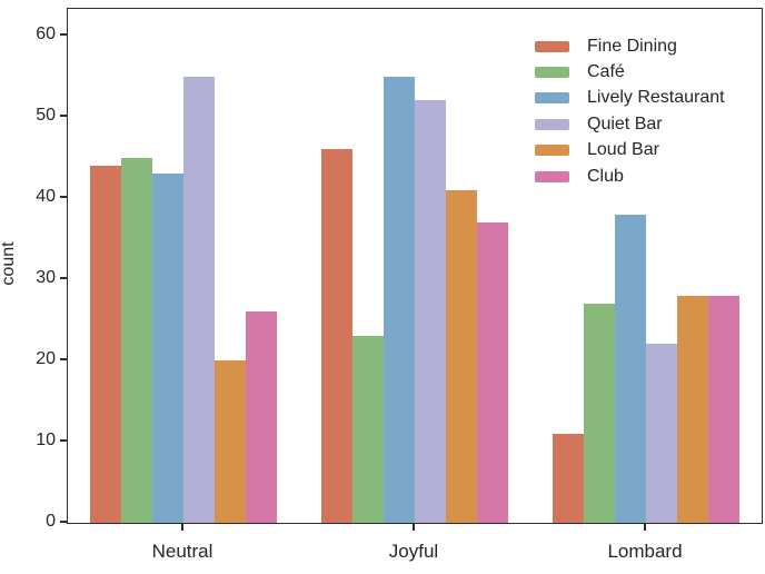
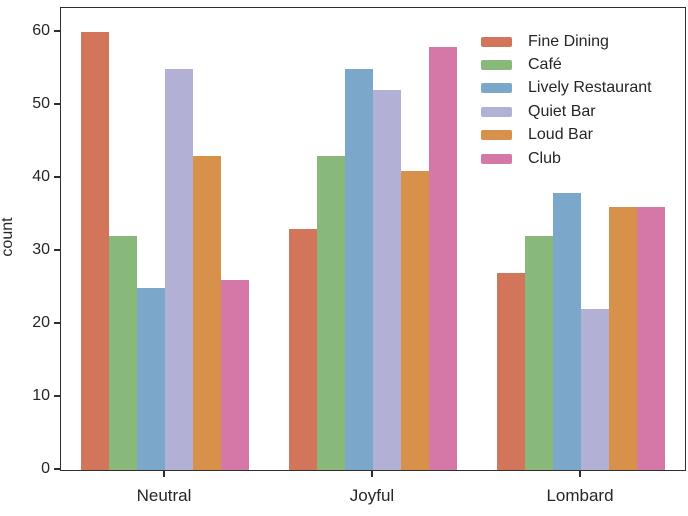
Fine Dining/Neutral: 44 -> 60
Café/Neutral: 45 -> 32
Lively Restaurant/Neutral: 43 -> 25
Loud Bar/Neutral: 20 -> 43
Fine Dining/Joyful: 46 -> 33
Café/Joyful: 23 -> 43
Club/Joyful: 37 -> 58
Fine Dining/Lombard: 11 -> 27
Café/Lombard: 27 -> 32
Loud Bar/Lombard: 28 -> 36
Club/Lombard: 28 -> 36
